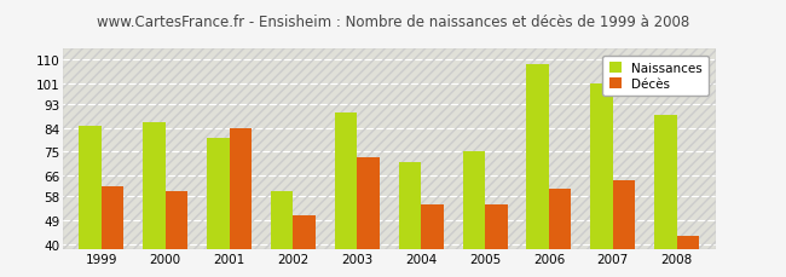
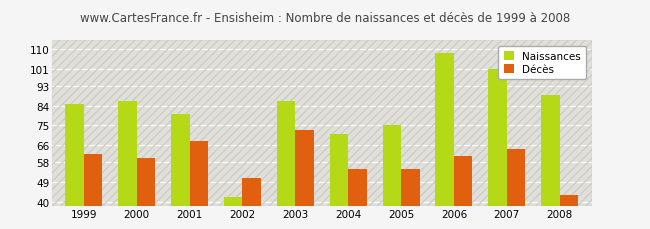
Décès/2001: 84 -> 68
Naissances/2002: 60 -> 42
Naissances/2003: 90 -> 86
